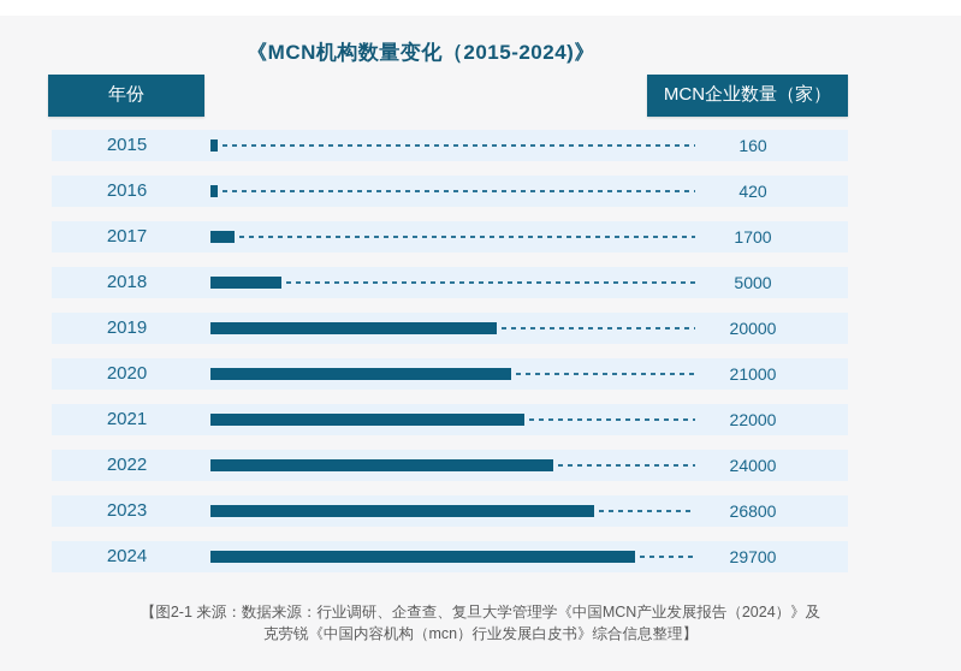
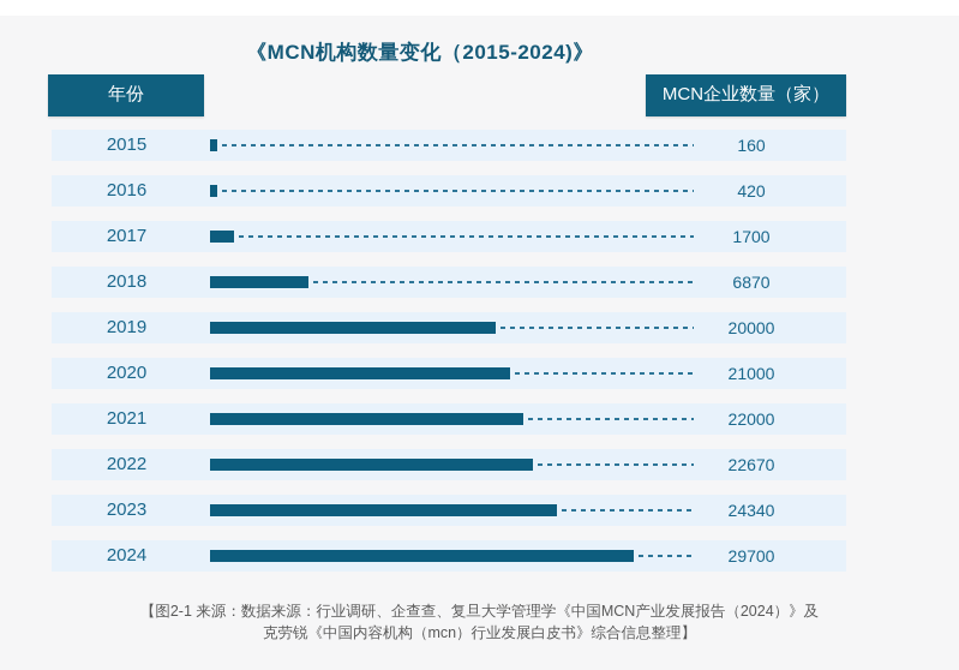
2018: 5000 -> 6870
2022: 24000 -> 22670
2023: 26800 -> 24340
